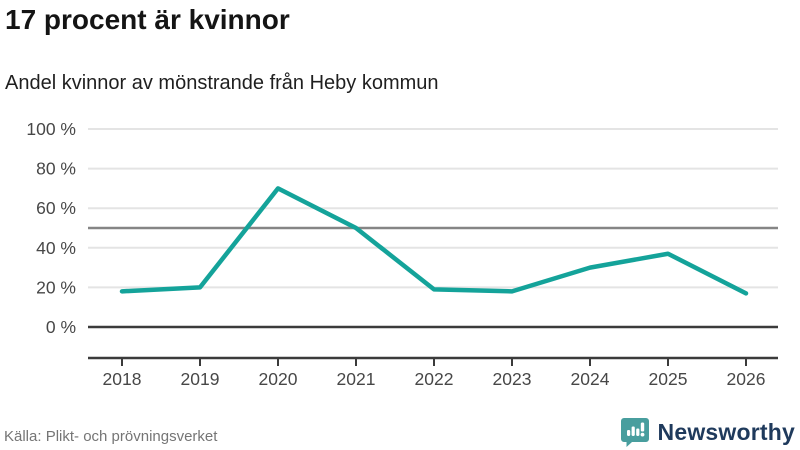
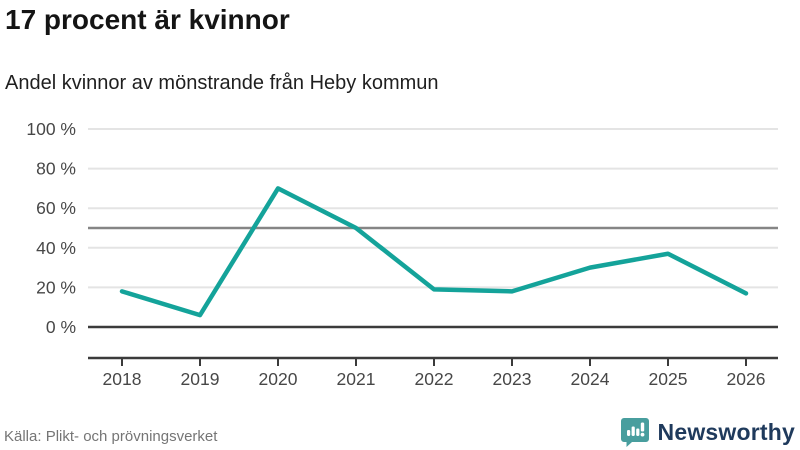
2019: 20% -> 6%
